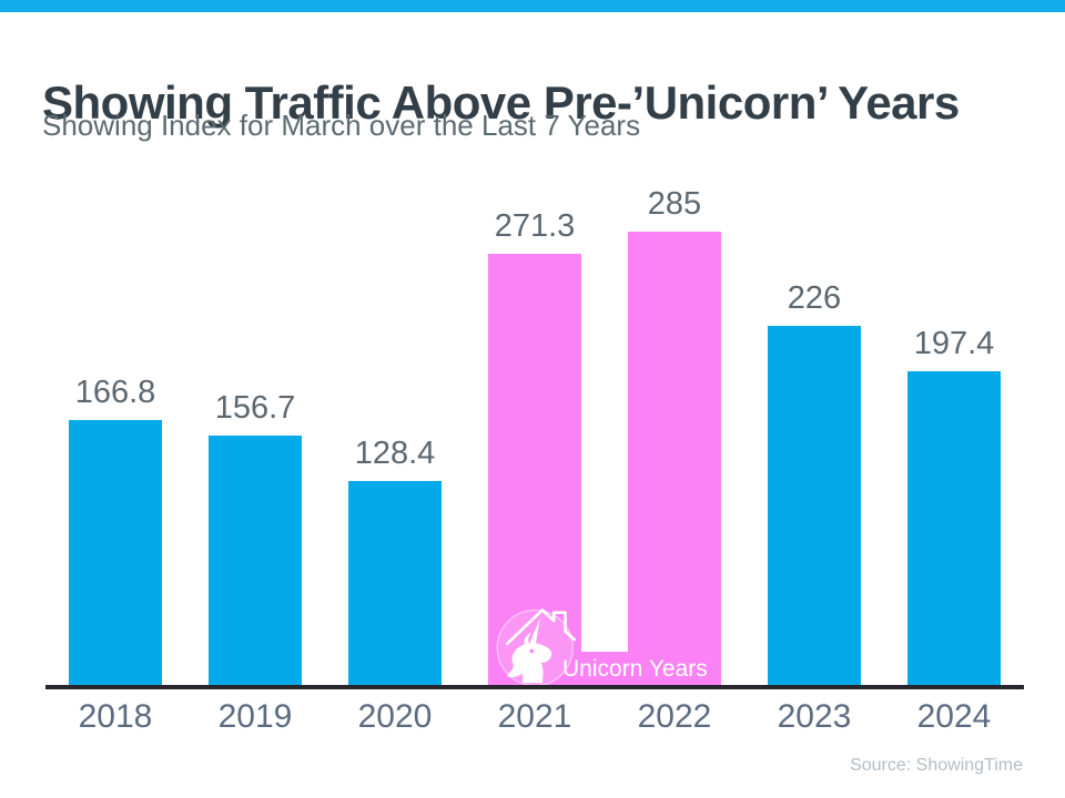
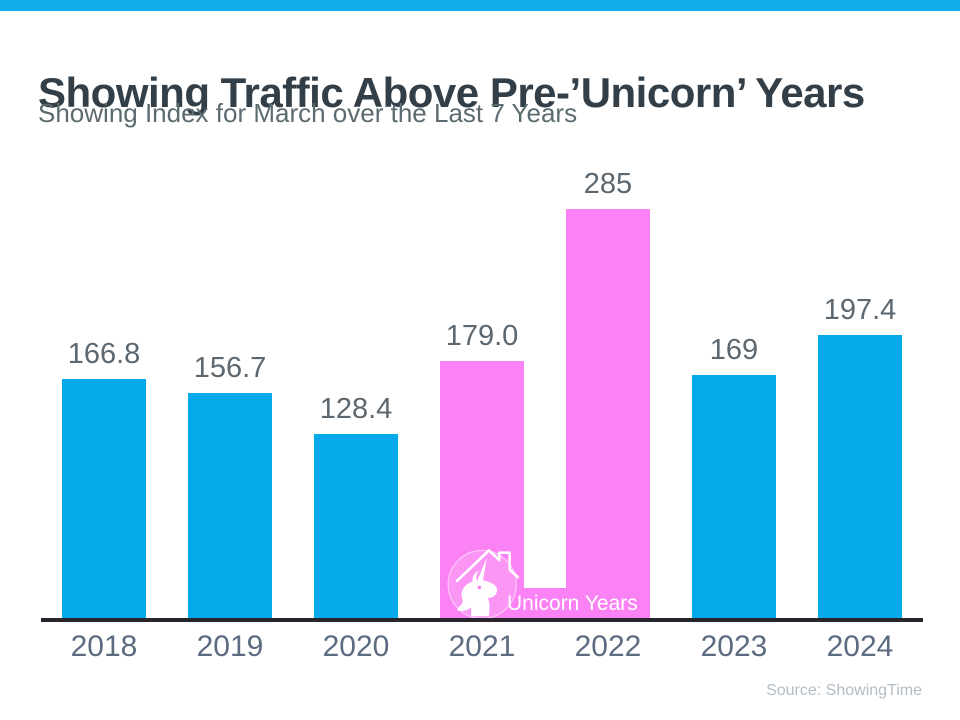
2021: 271.3 -> 179.0
2023: 226 -> 169
